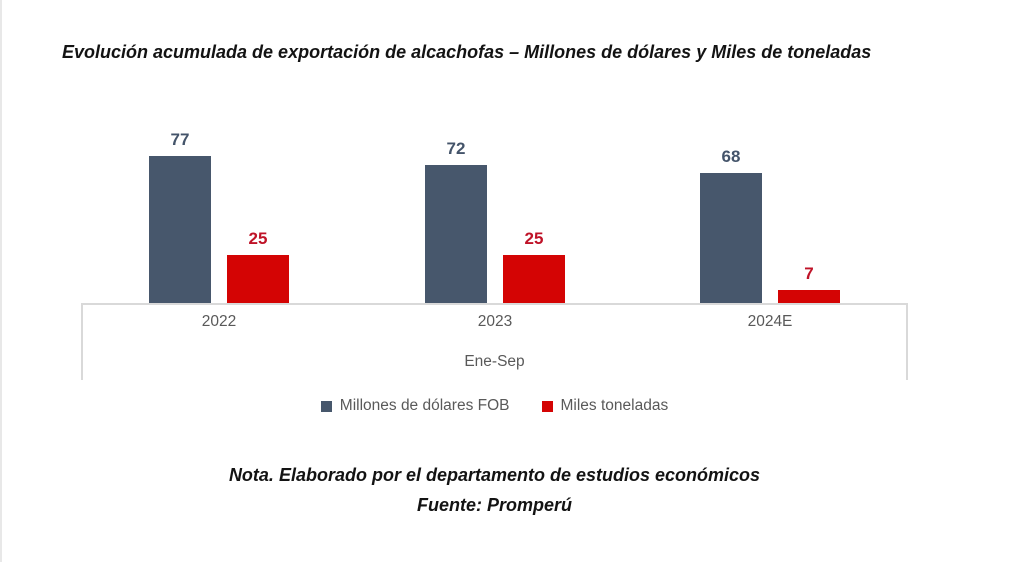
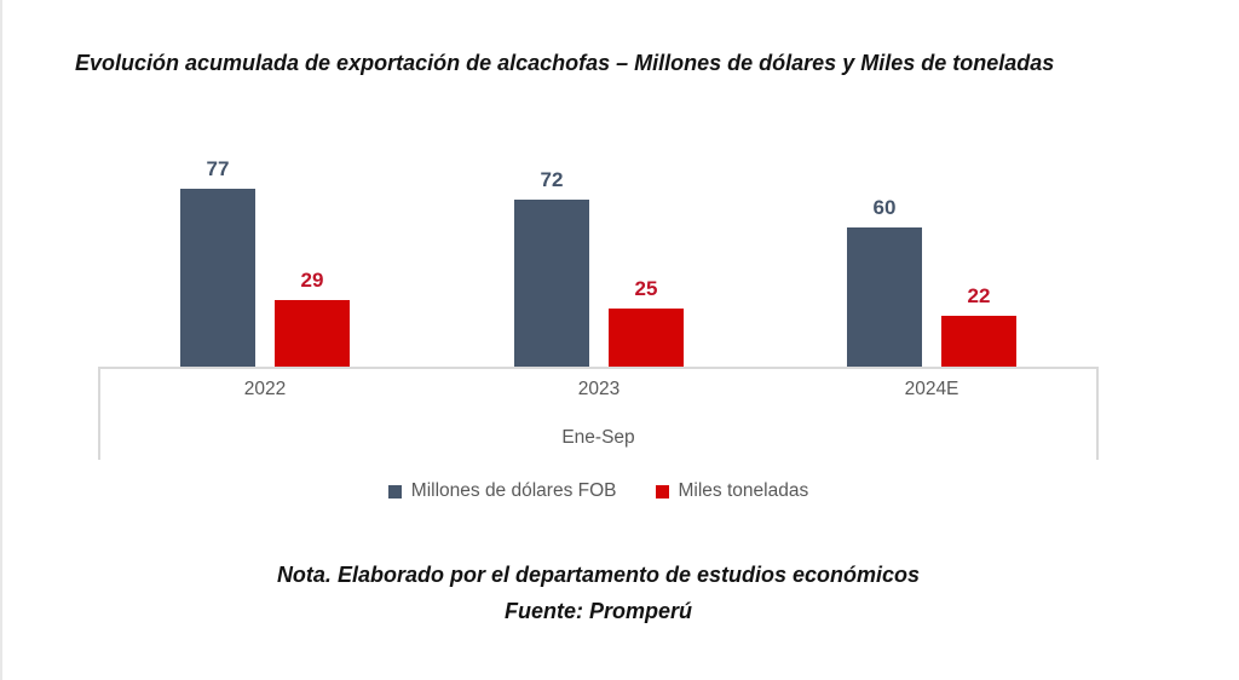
Miles toneladas/2022: 25 -> 29
Millones de dólares FOB/2024E: 68 -> 60
Miles toneladas/2024E: 7 -> 22
